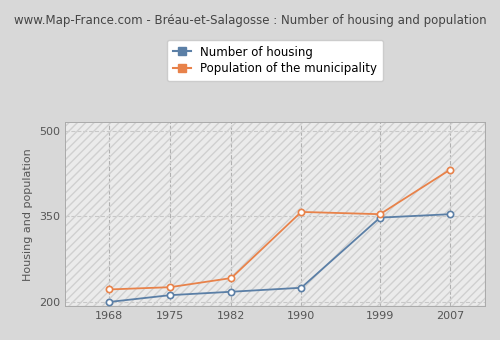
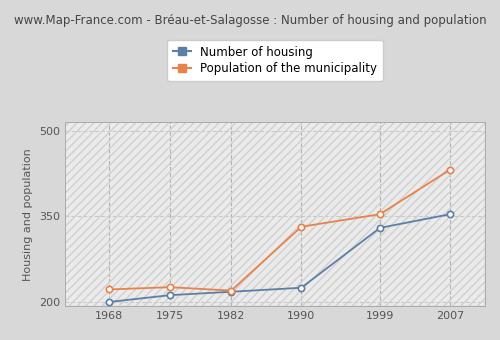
Population of the municipality/1982: 242 -> 220
Population of the municipality/1990: 358 -> 332
Number of housing/1999: 348 -> 330
